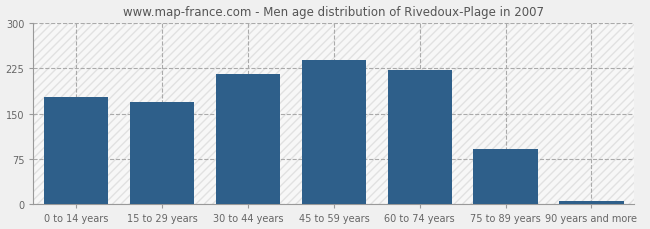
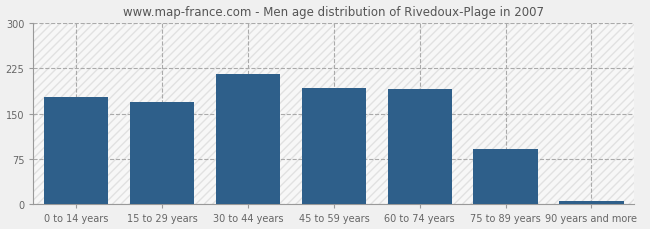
45 to 59 years: 238 -> 192
60 to 74 years: 222 -> 190
